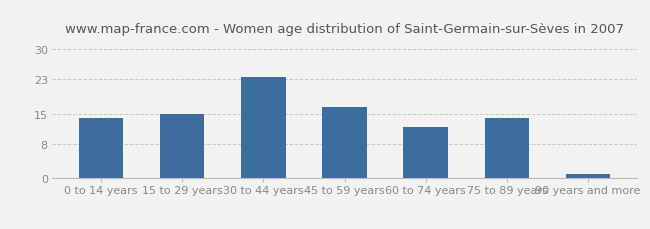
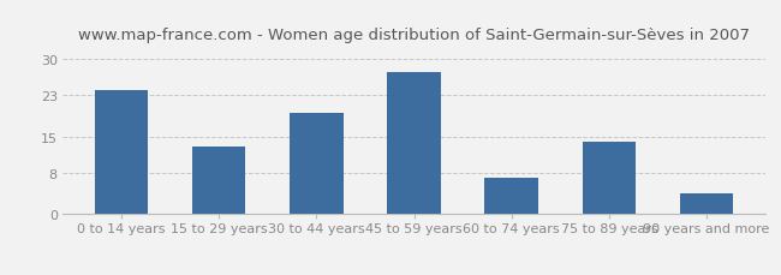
0 to 14 years: 14.0 -> 24.0
15 to 29 years: 15.0 -> 13.0
30 to 44 years: 23.5 -> 19.5
45 to 59 years: 16.5 -> 27.5
60 to 74 years: 12.0 -> 7.0
90 years and more: 1.0 -> 4.0
